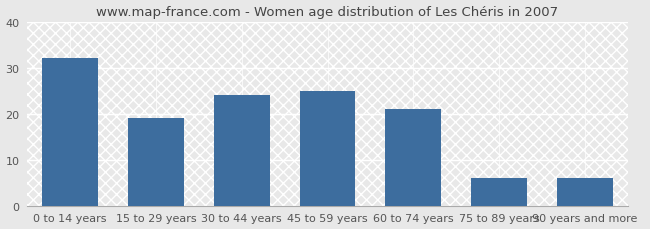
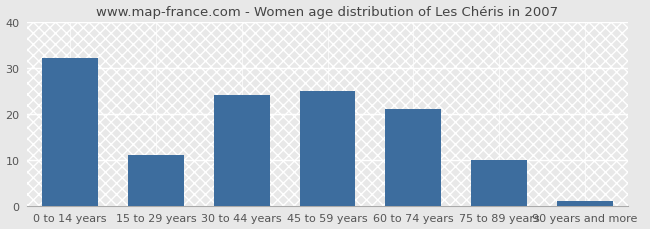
15 to 29 years: 19 -> 11
75 to 89 years: 6 -> 10
90 years and more: 6 -> 1
